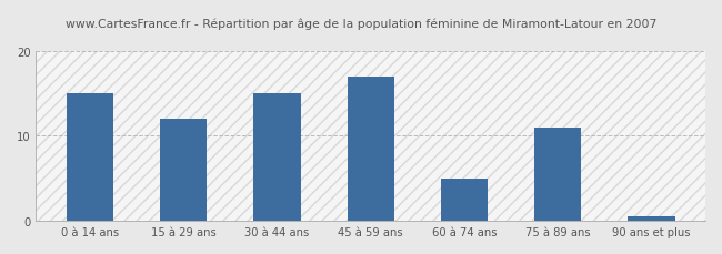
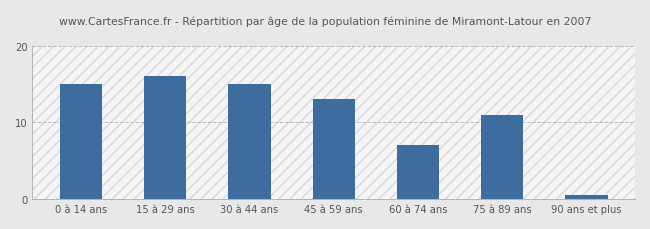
15 à 29 ans: 12.0 -> 16.0
45 à 59 ans: 17.0 -> 13.0
60 à 74 ans: 5.0 -> 7.0
